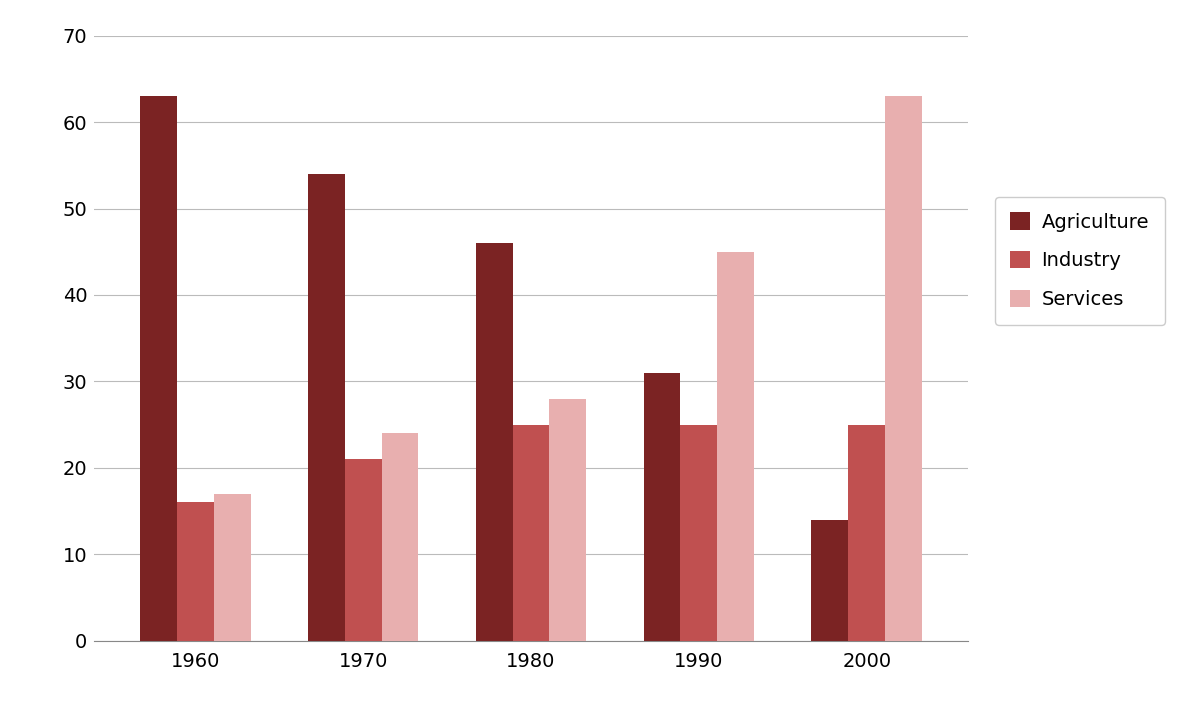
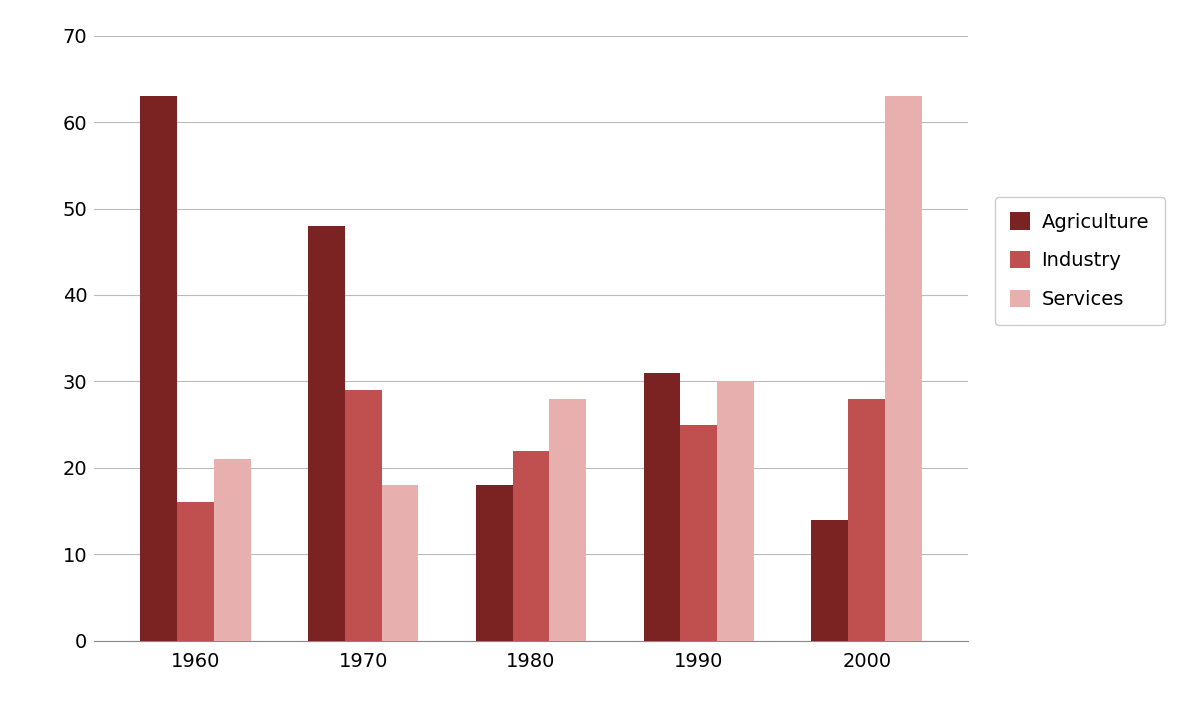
Services/1960: 17 -> 21
Agriculture/1970: 54 -> 48
Industry/1970: 21 -> 29
Services/1970: 24 -> 18
Agriculture/1980: 46 -> 18
Industry/1980: 25 -> 22
Services/1990: 45 -> 30
Industry/2000: 25 -> 28
